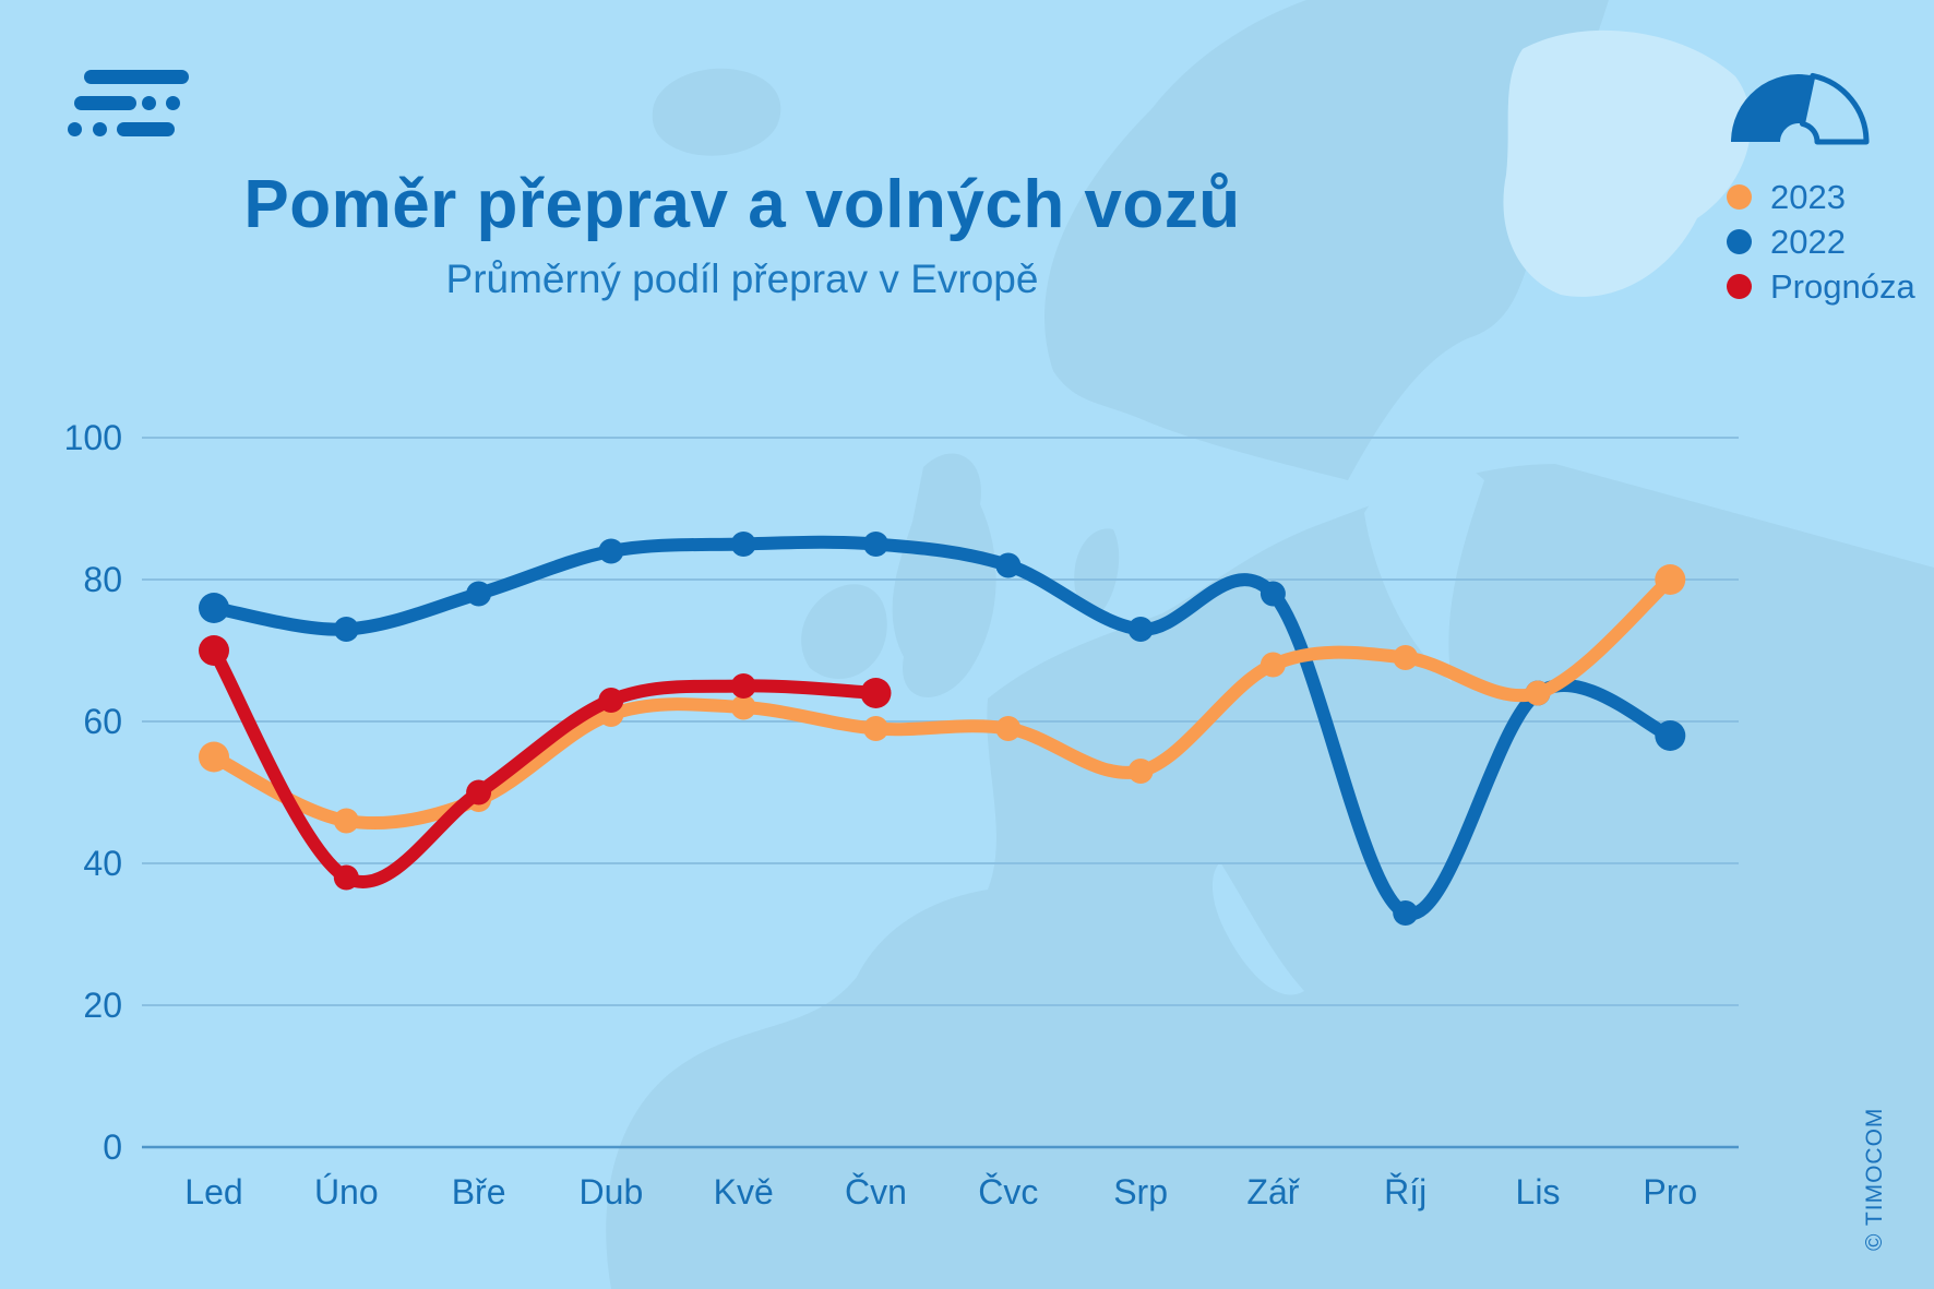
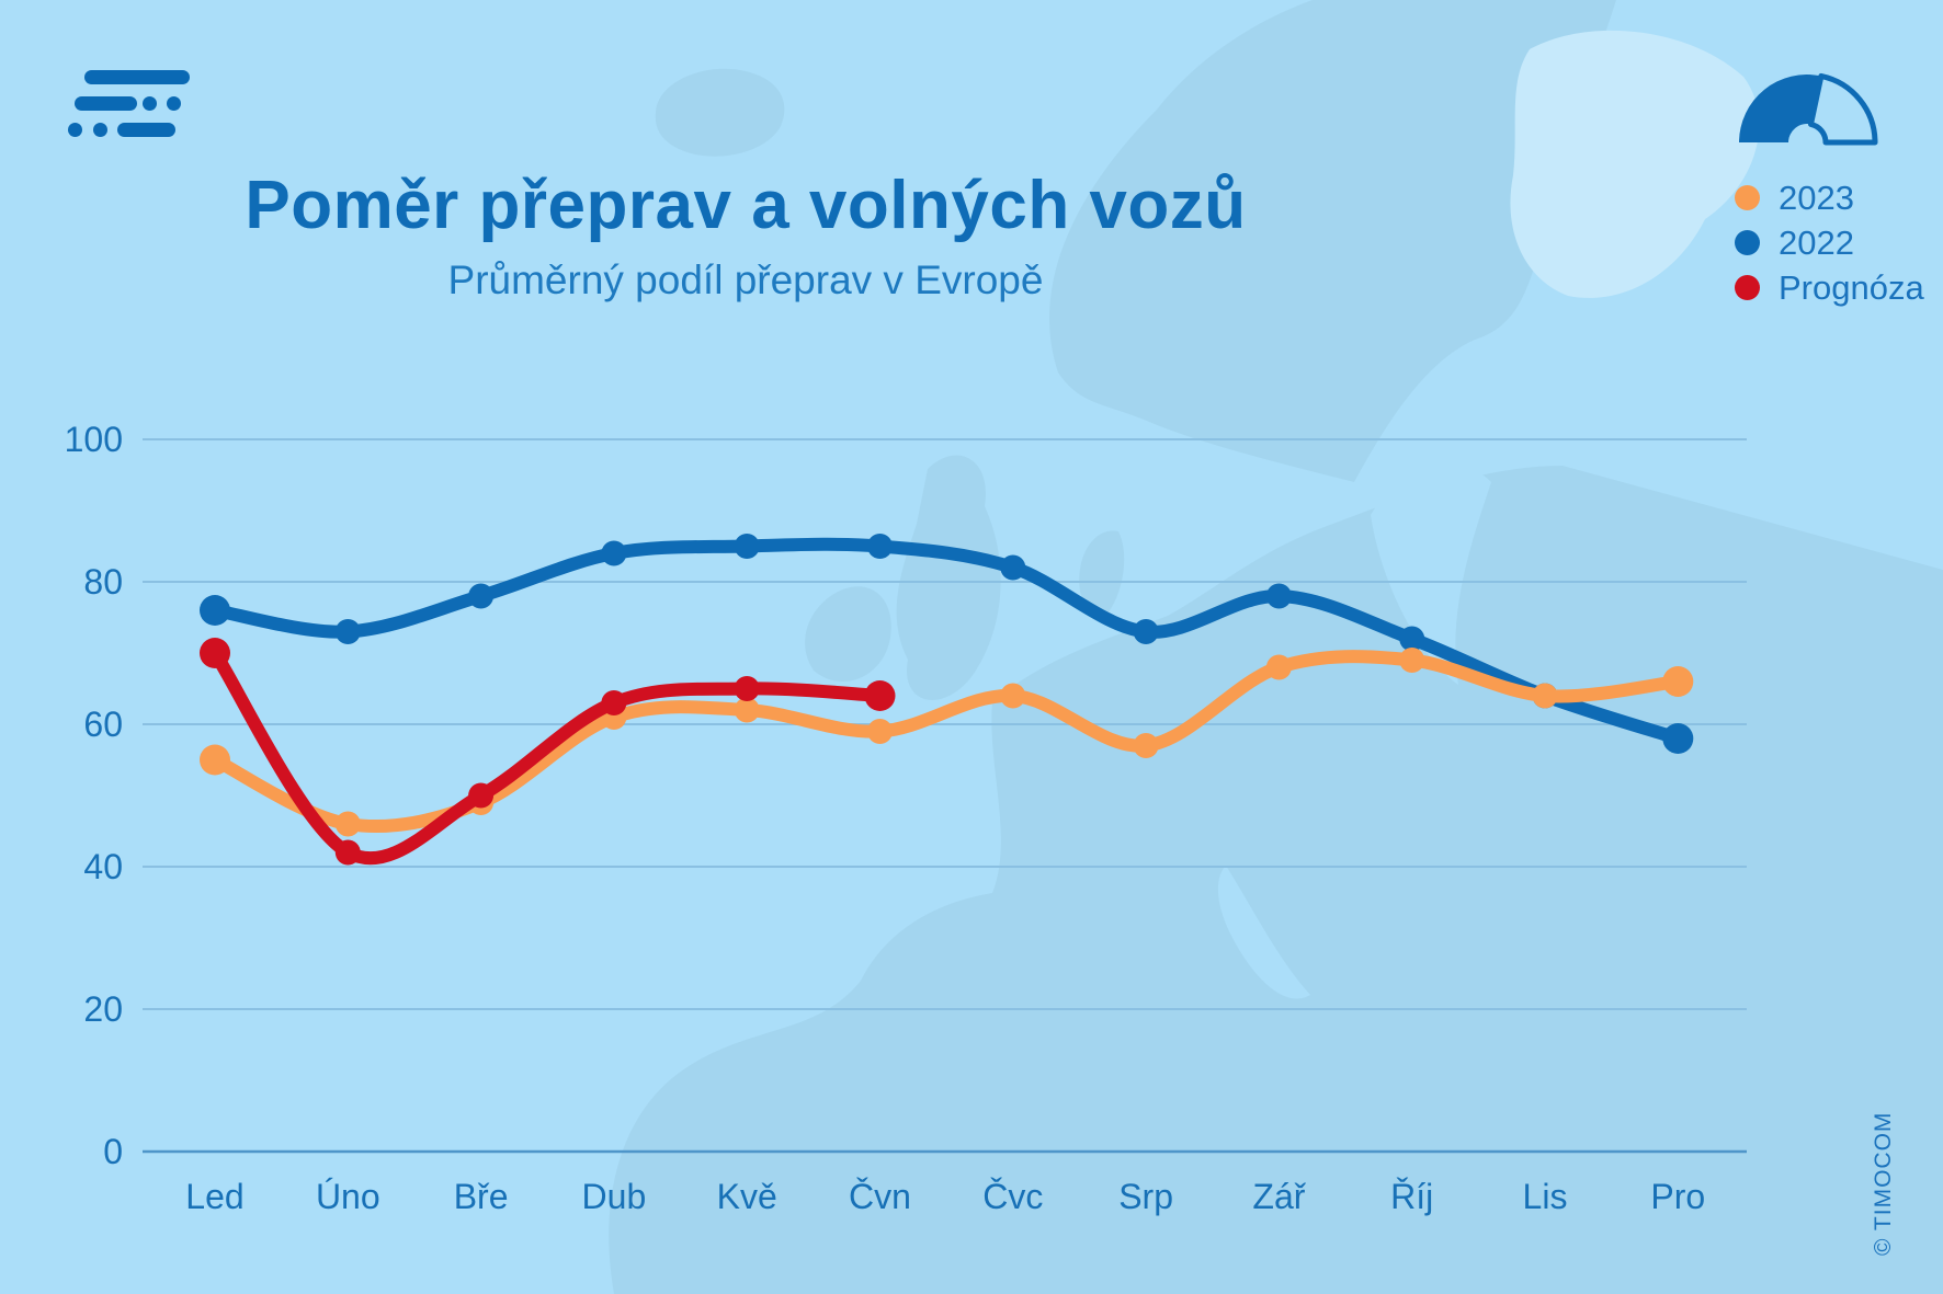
Prognóza/Úno: 38 -> 42
2023/Čvc: 59 -> 64
2023/Srp: 53 -> 57
2022/Říj: 33 -> 72
2023/Pro: 80 -> 66
